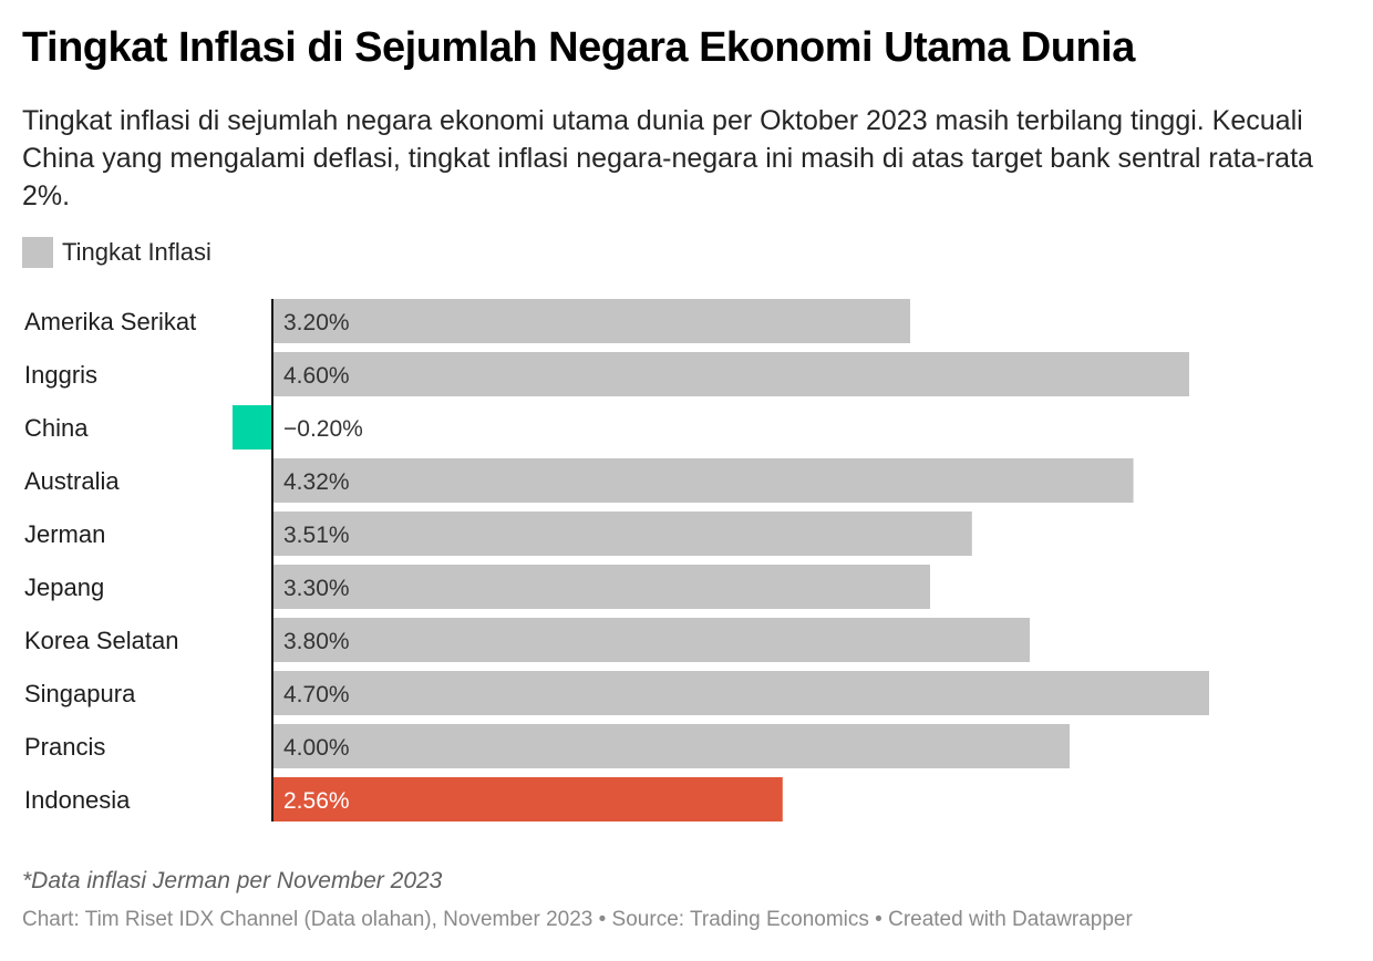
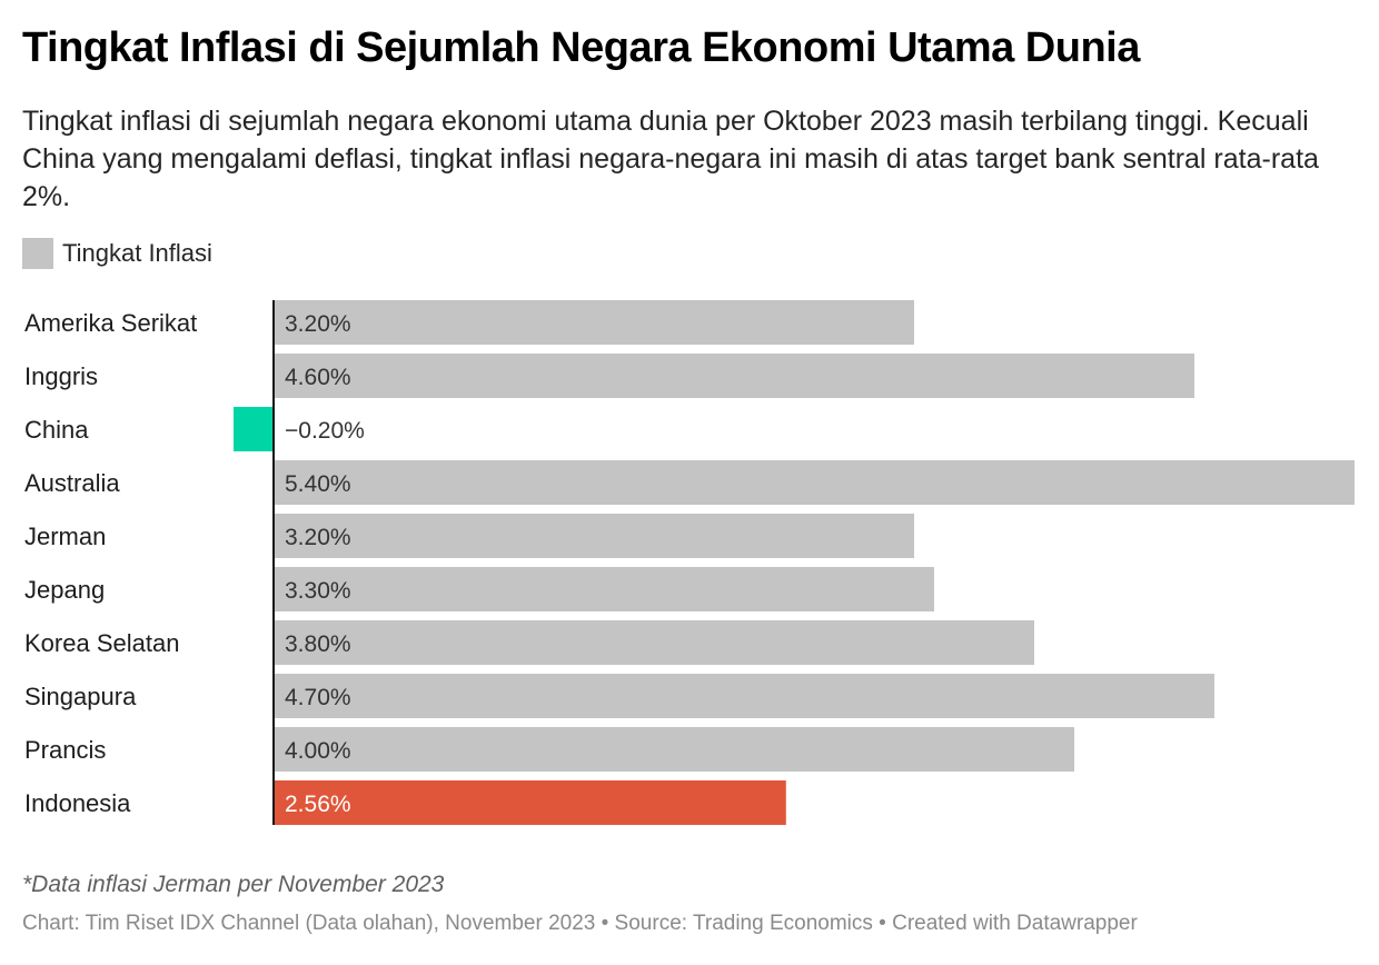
Australia: 4.32% -> 5.40%
Jerman: 3.51% -> 3.20%
